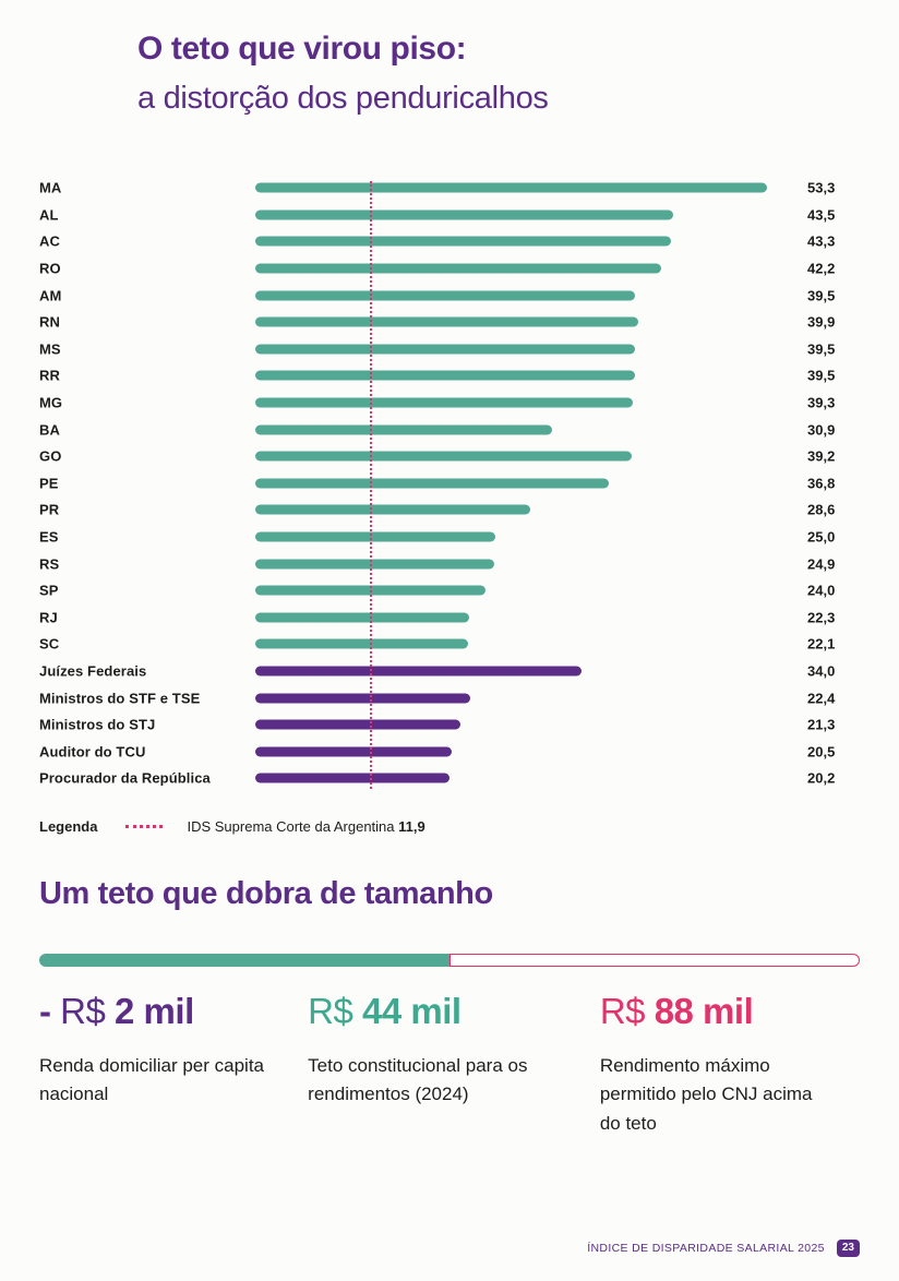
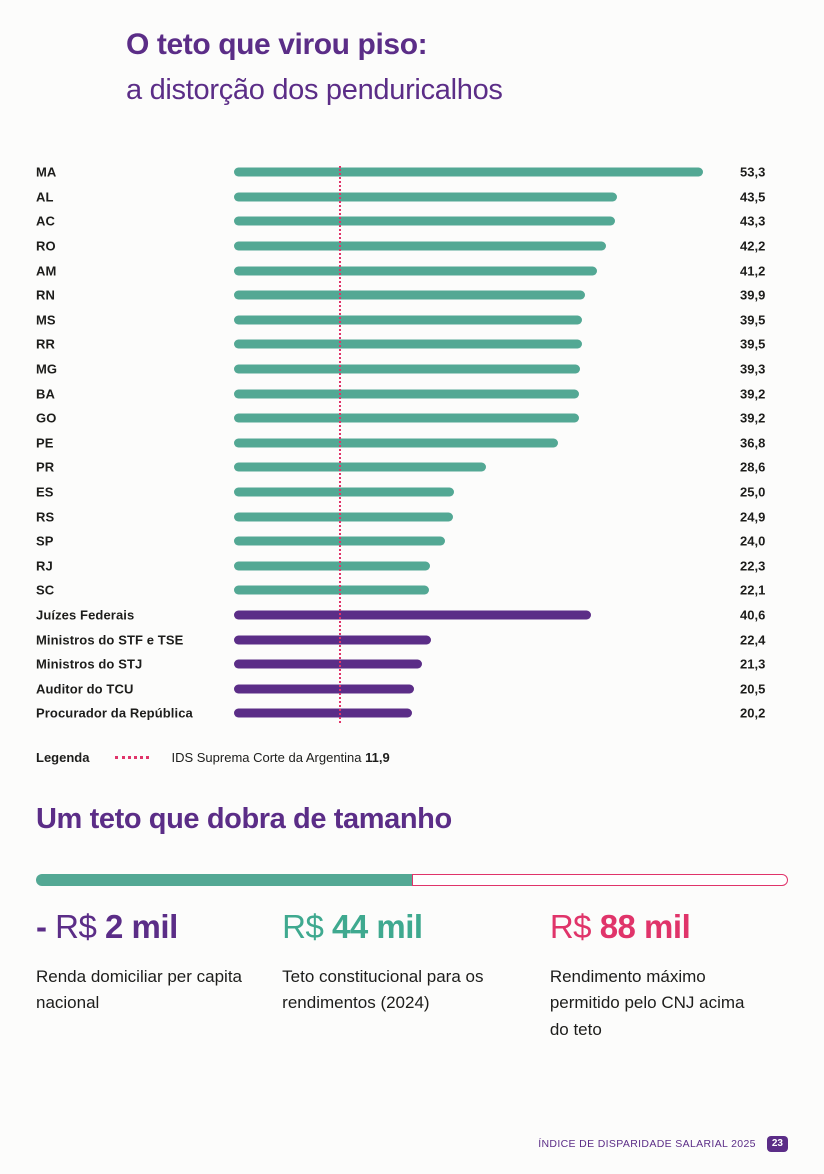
AM: 39,5 -> 41,2
BA: 30,9 -> 39,2
Juízes Federais: 34,0 -> 40,6
